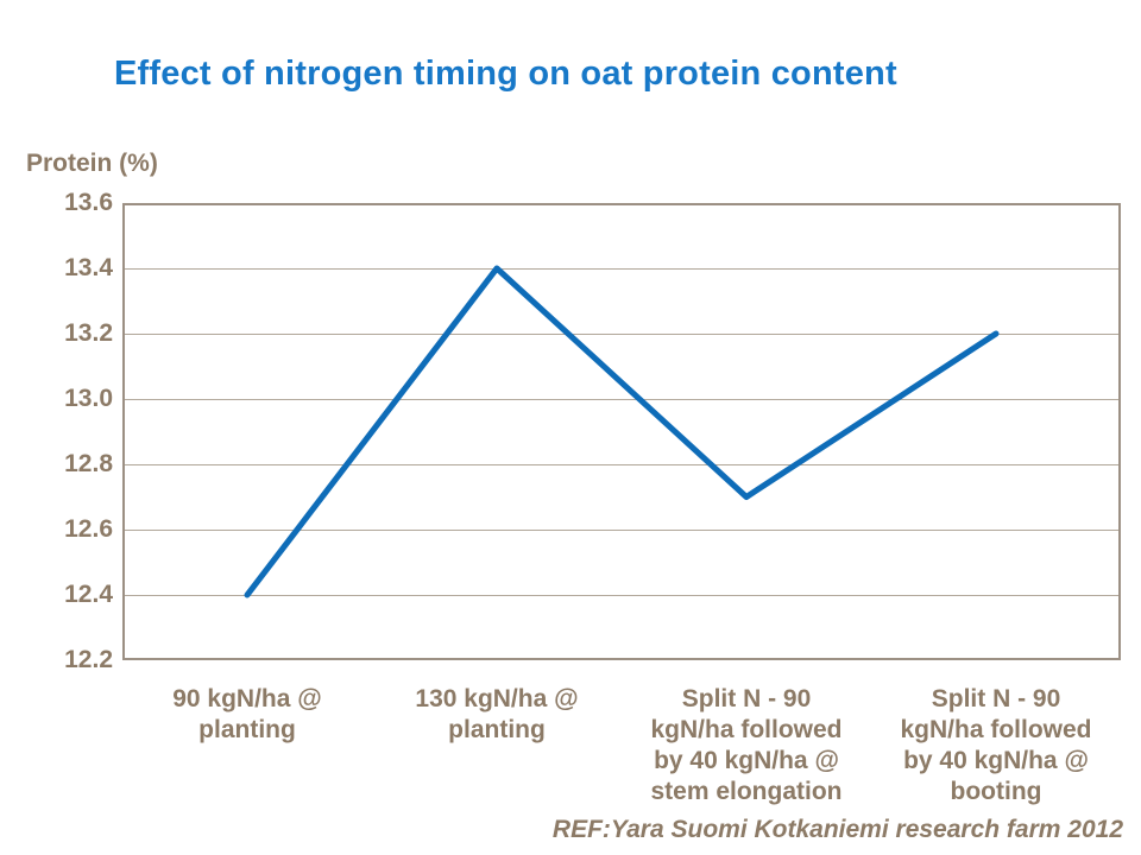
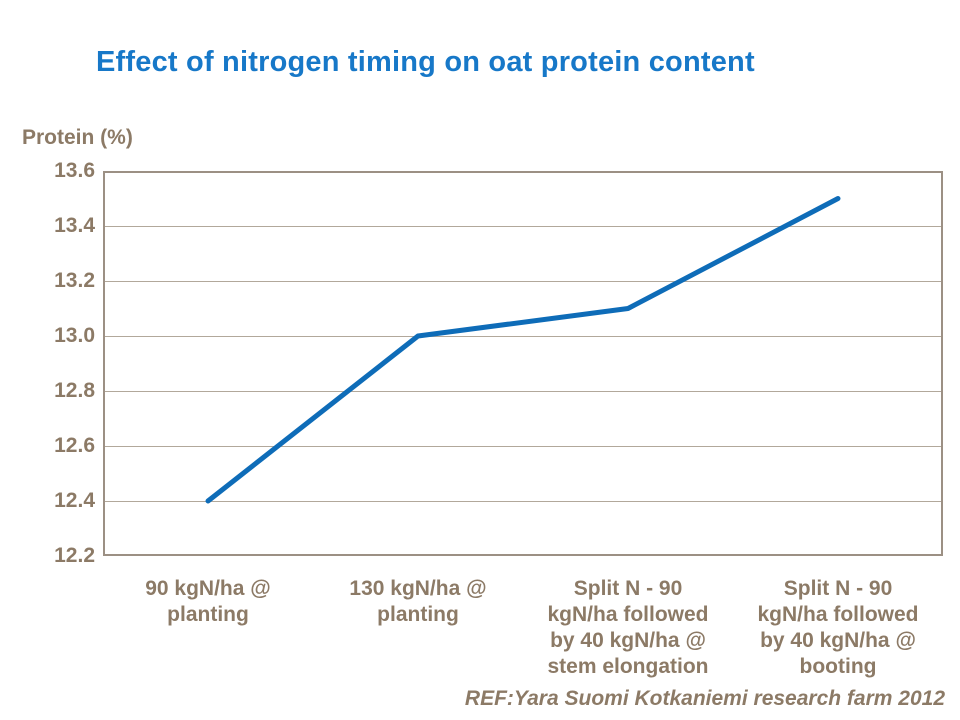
130 kgN/ha @ planting: 13.4 -> 13.0
Split N - 90 kgN/ha followed by 40 kgN/ha @ stem elongation: 12.7 -> 13.1
Split N - 90 kgN/ha followed by 40 kgN/ha @ booting: 13.2 -> 13.5
